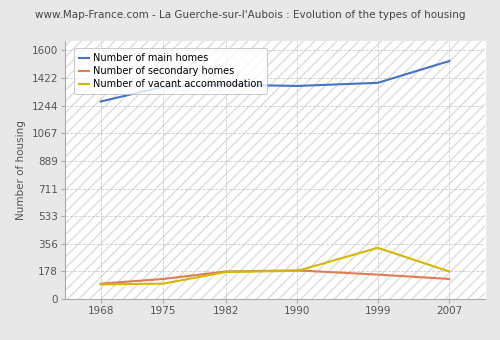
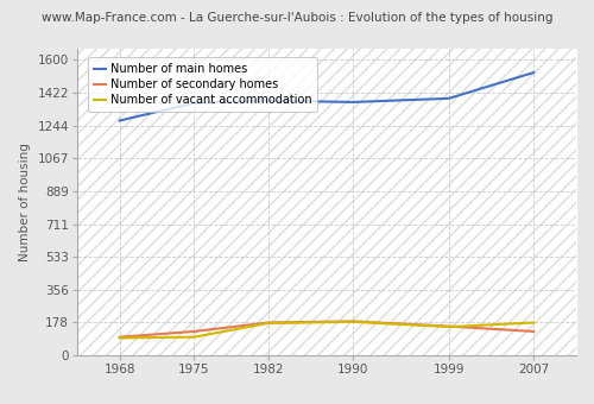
Number of vacant accommodation/1999: 330 -> 160
